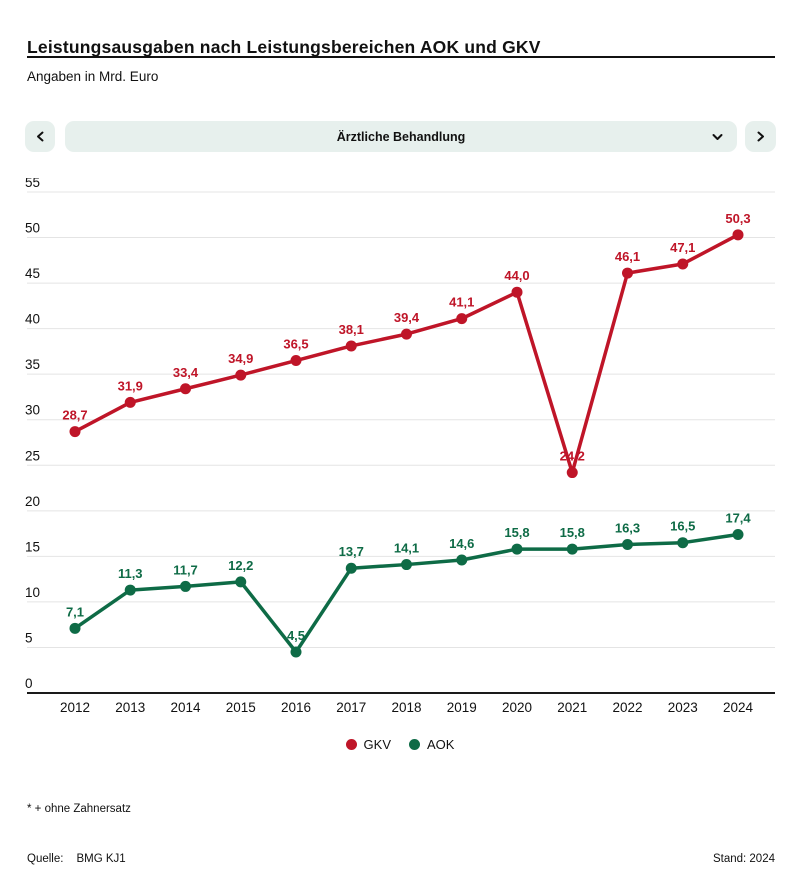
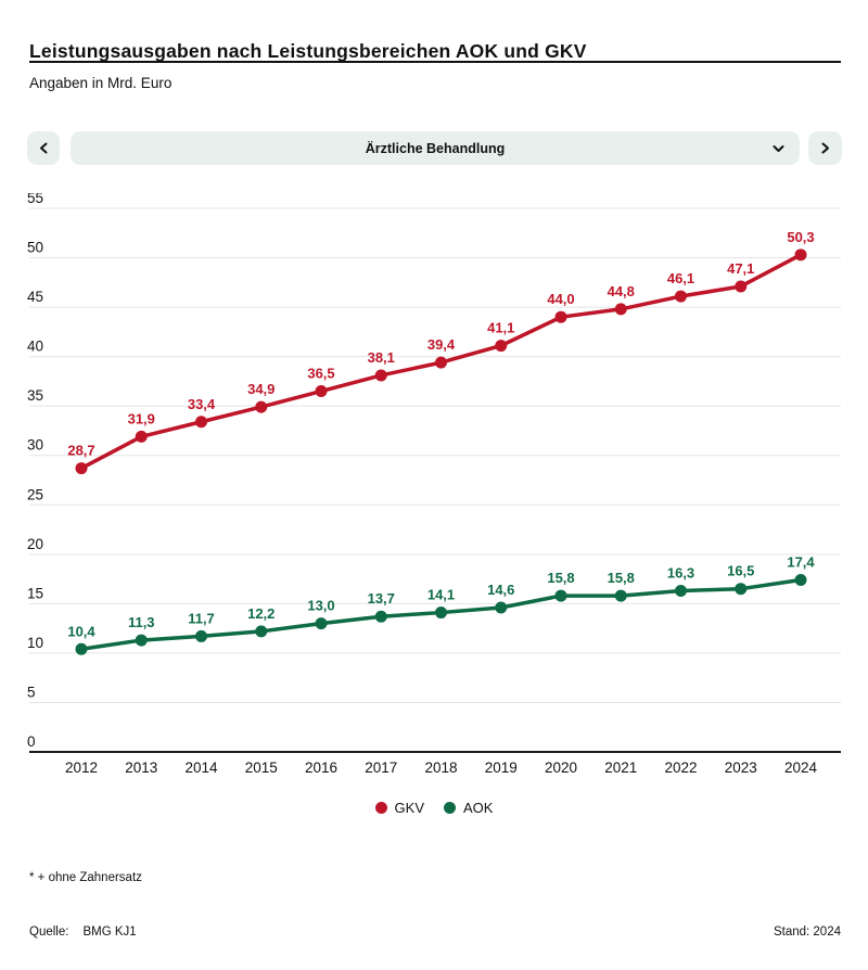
AOK/2012: 7,1 -> 10,4
AOK/2016: 4,5 -> 13,0
GKV/2021: 24,2 -> 44,8
